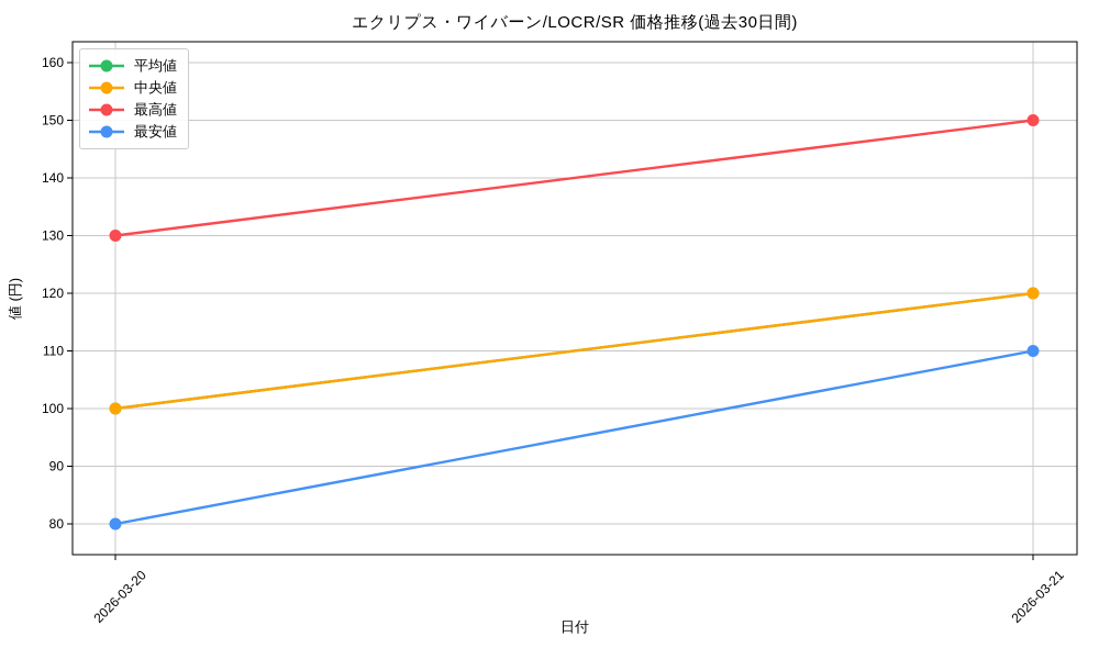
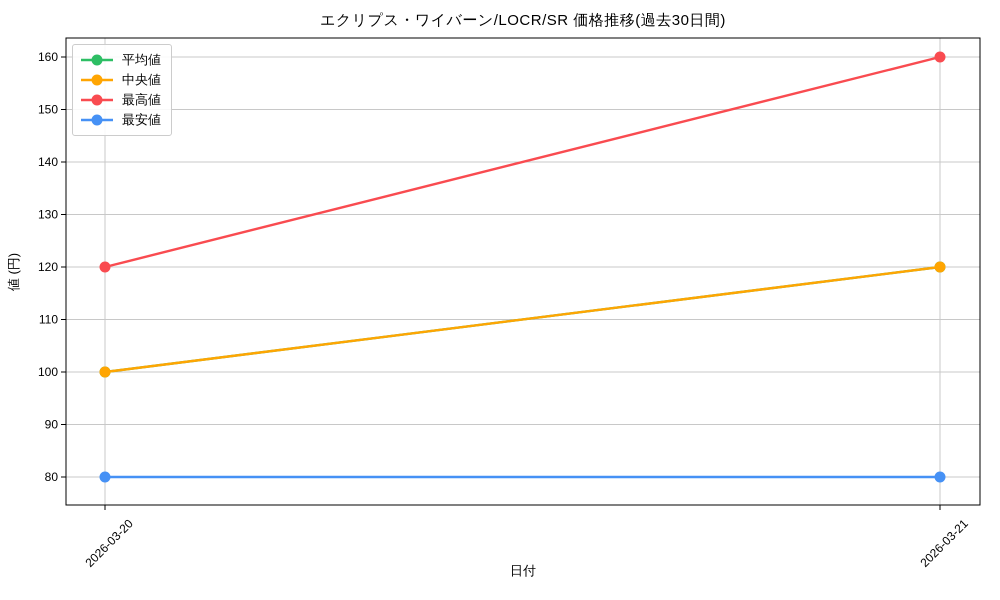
最高値/2026-03-20: 130 -> 120
最高値/2026-03-21: 150 -> 160
最安値/2026-03-21: 110 -> 80
